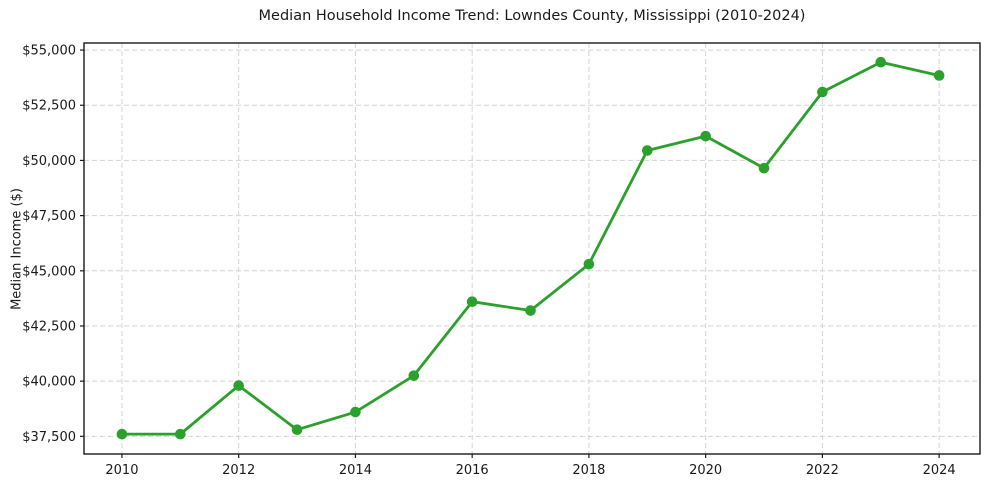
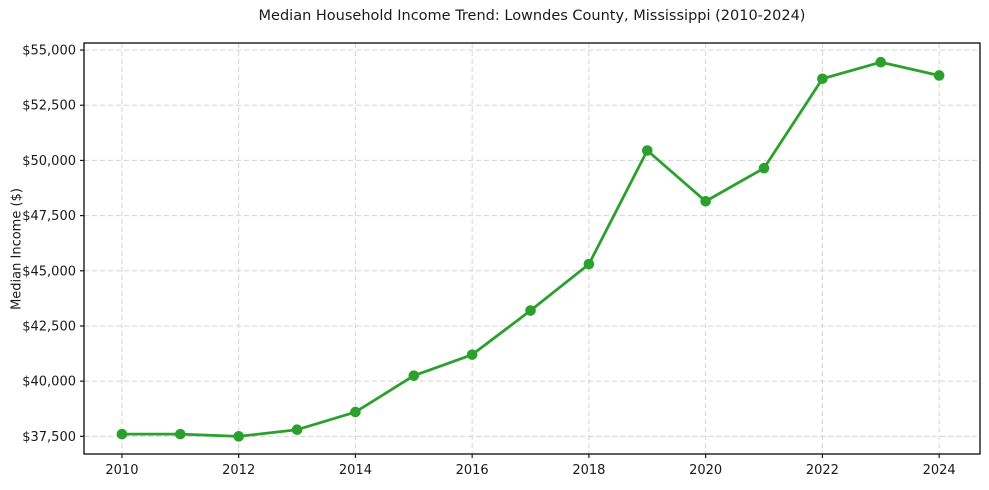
2012: $39800 -> $37500
2016: $43600 -> $41200
2020: $51100 -> $48200
2022: $53100 -> $53700
